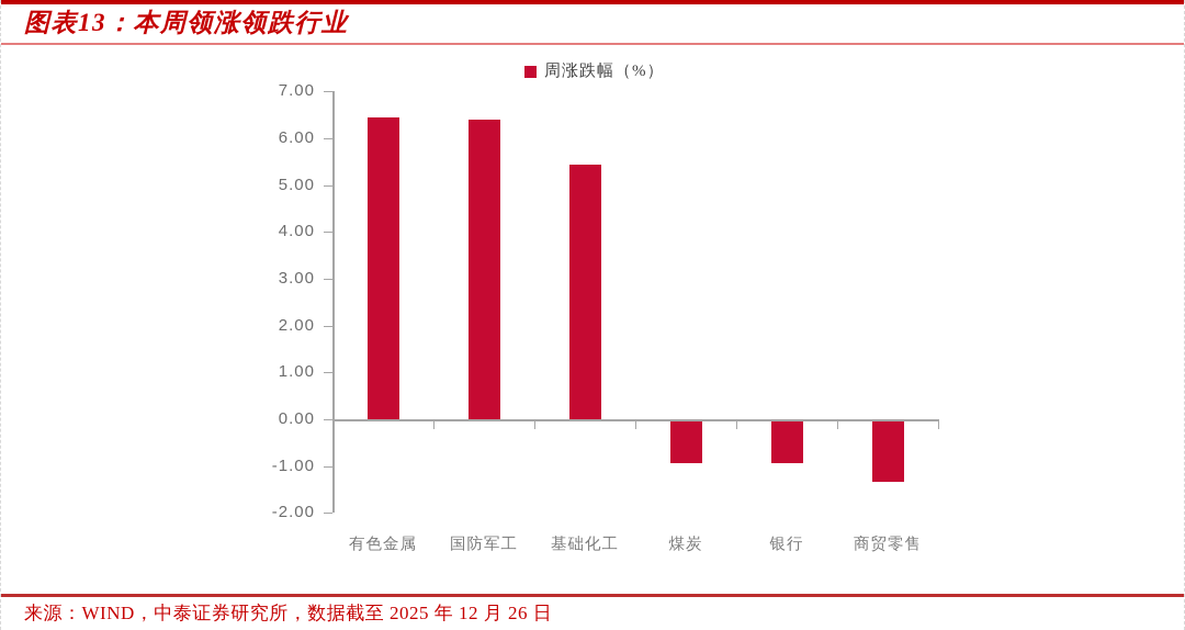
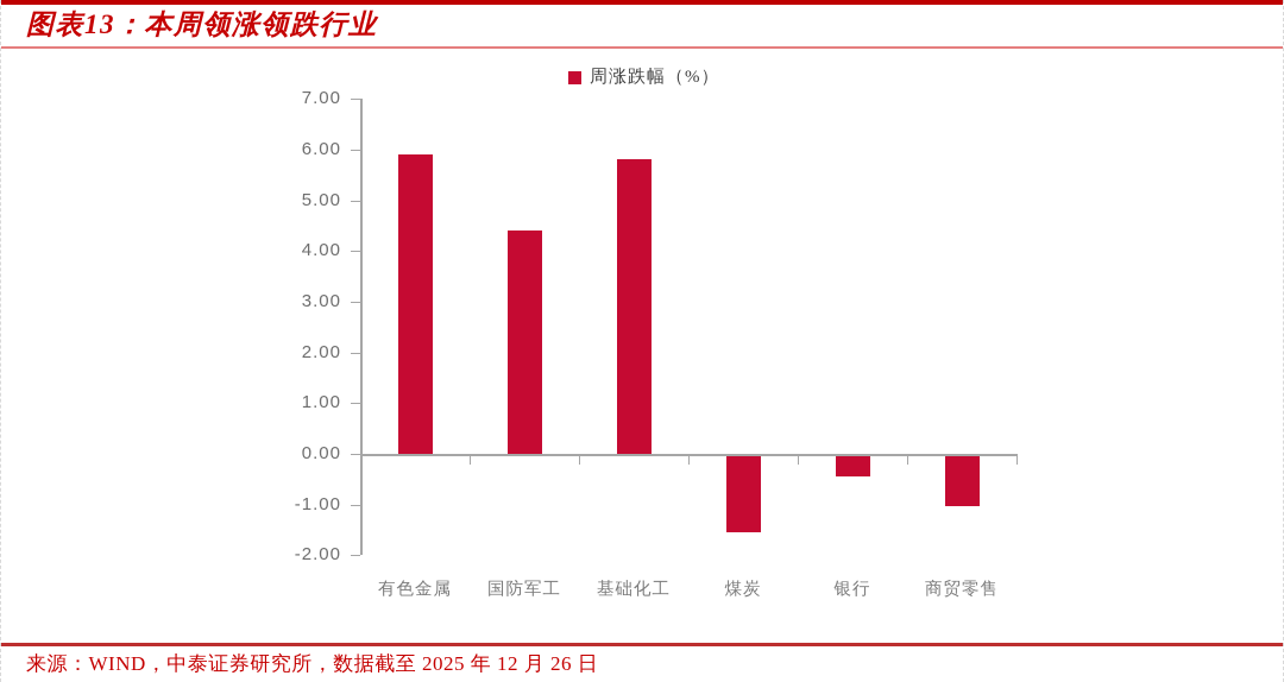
有色金属: 6.5 -> 5.9
国防军工: 6.4 -> 4.4
基础化工: 5.4 -> 5.8
煤炭: -0.9 -> -1.5
银行: -0.9 -> -0.4
商贸零售: -1.3 -> -1.0
